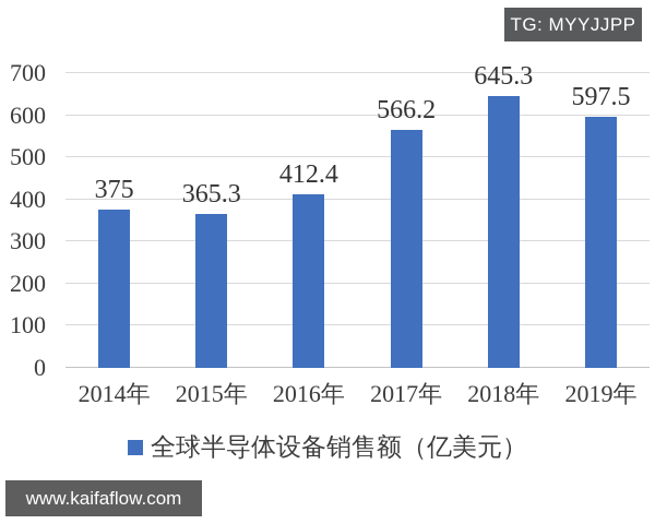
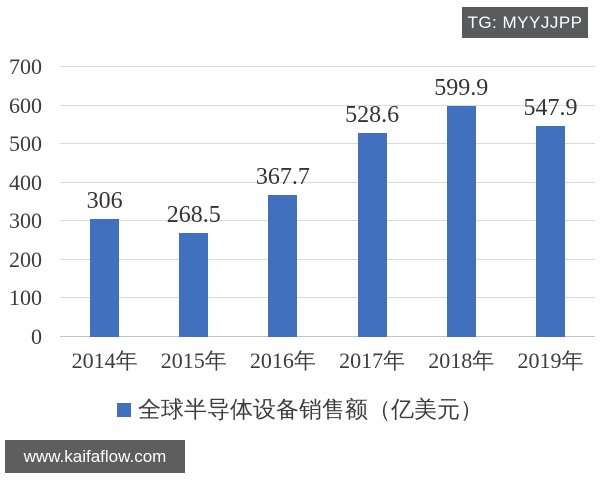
2014年: 375 -> 306
2015年: 365.3 -> 268.5
2016年: 412.4 -> 367.7
2017年: 566.2 -> 528.6
2018年: 645.3 -> 599.9
2019年: 597.5 -> 547.9
